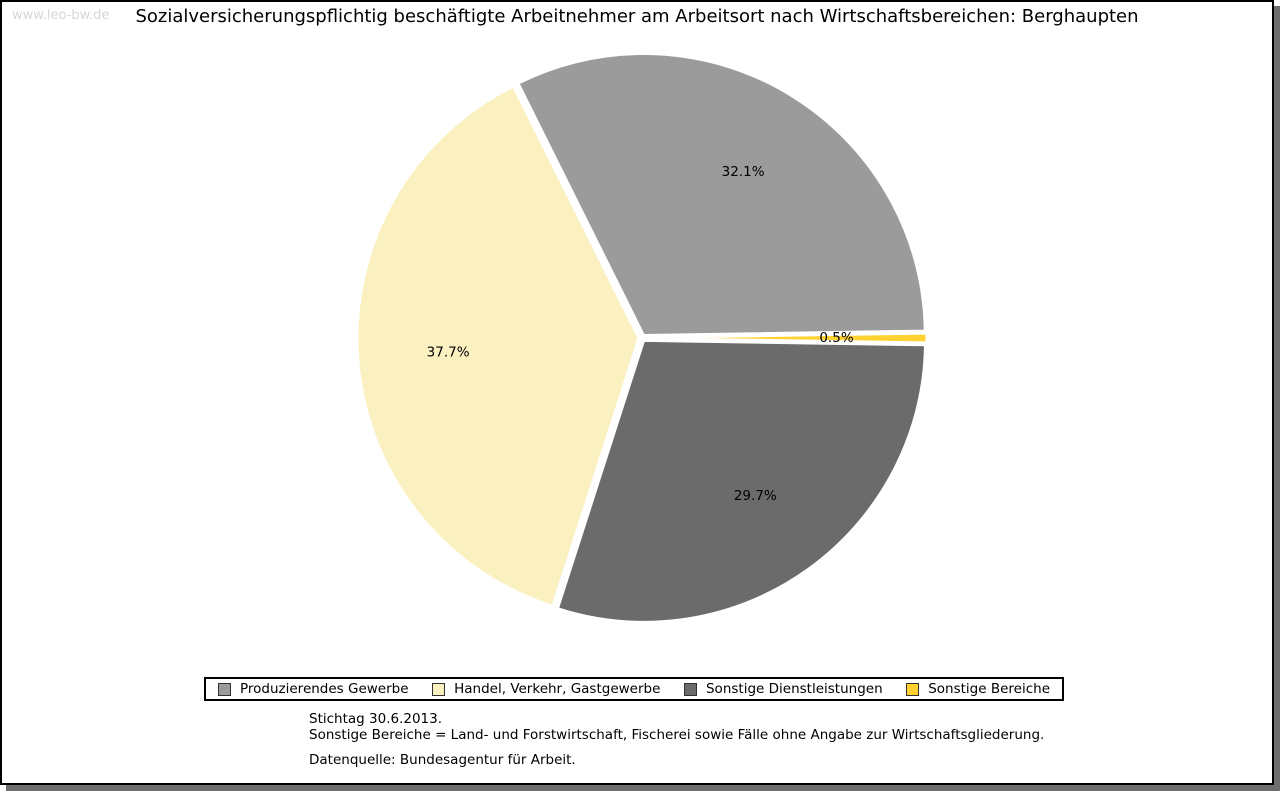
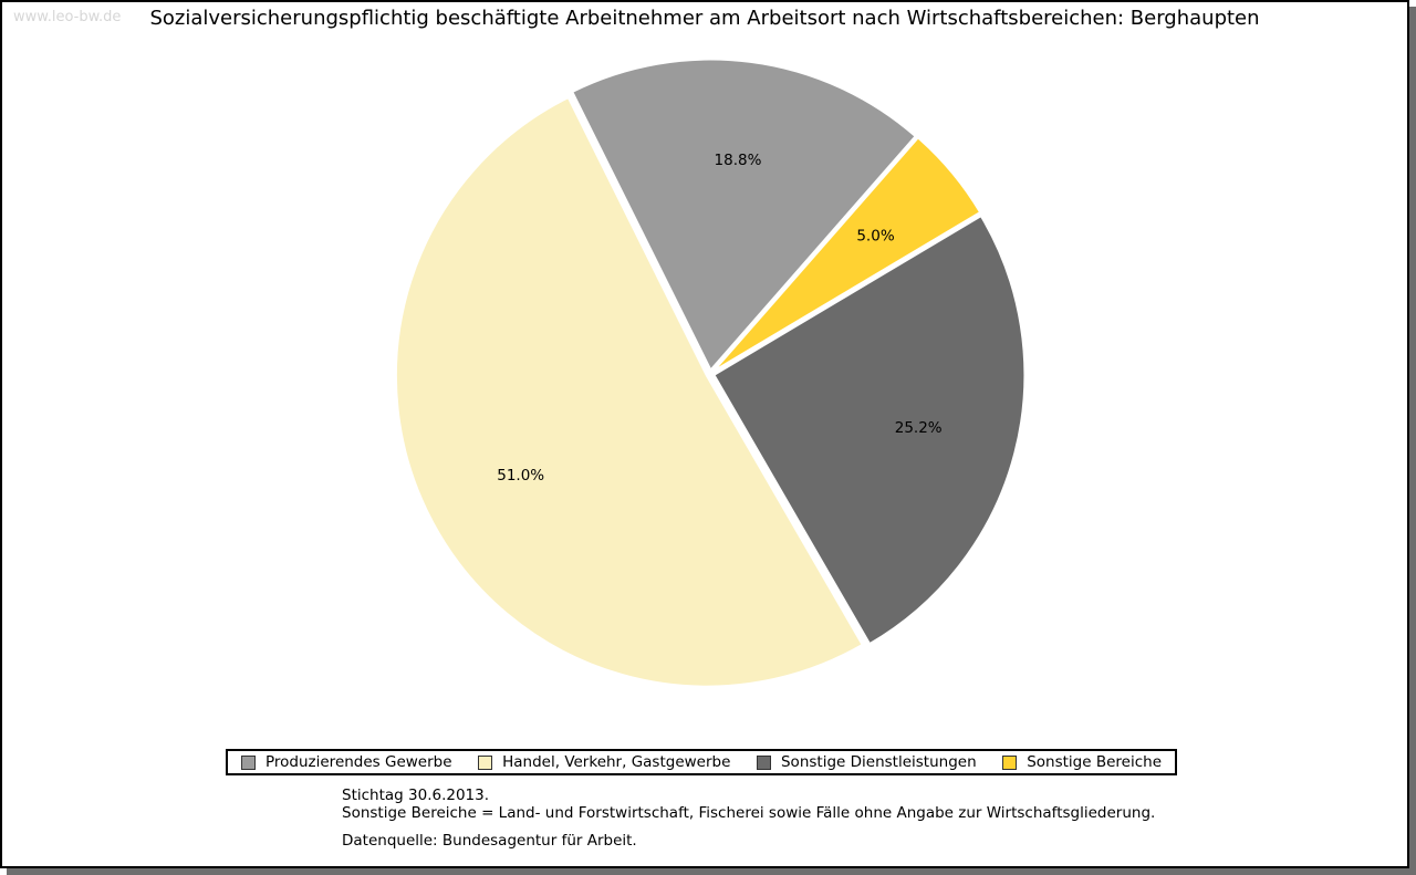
Produzierendes Gewerbe: 32.1% -> 18.8%
Handel, Verkehr, Gastgewerbe: 37.7% -> 51.0%
Sonstige Dienstleistungen: 29.7% -> 25.2%
Sonstige Bereiche: 0.5% -> 5.0%
